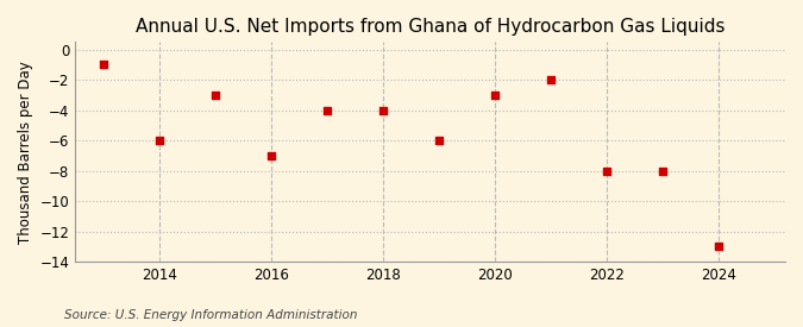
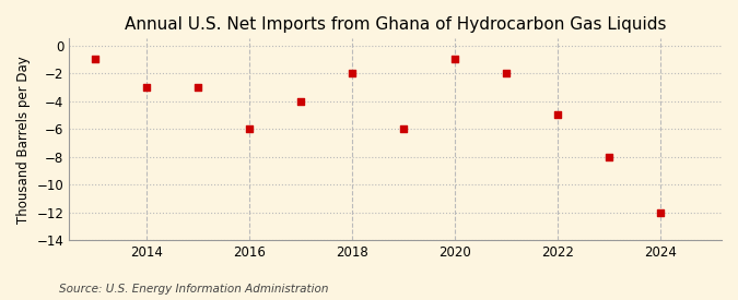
2014: -6 -> -3
2016: -7 -> -6
2018: -4 -> -2
2020: -3 -> -1
2022: -8 -> -5
2024: -13 -> -12
